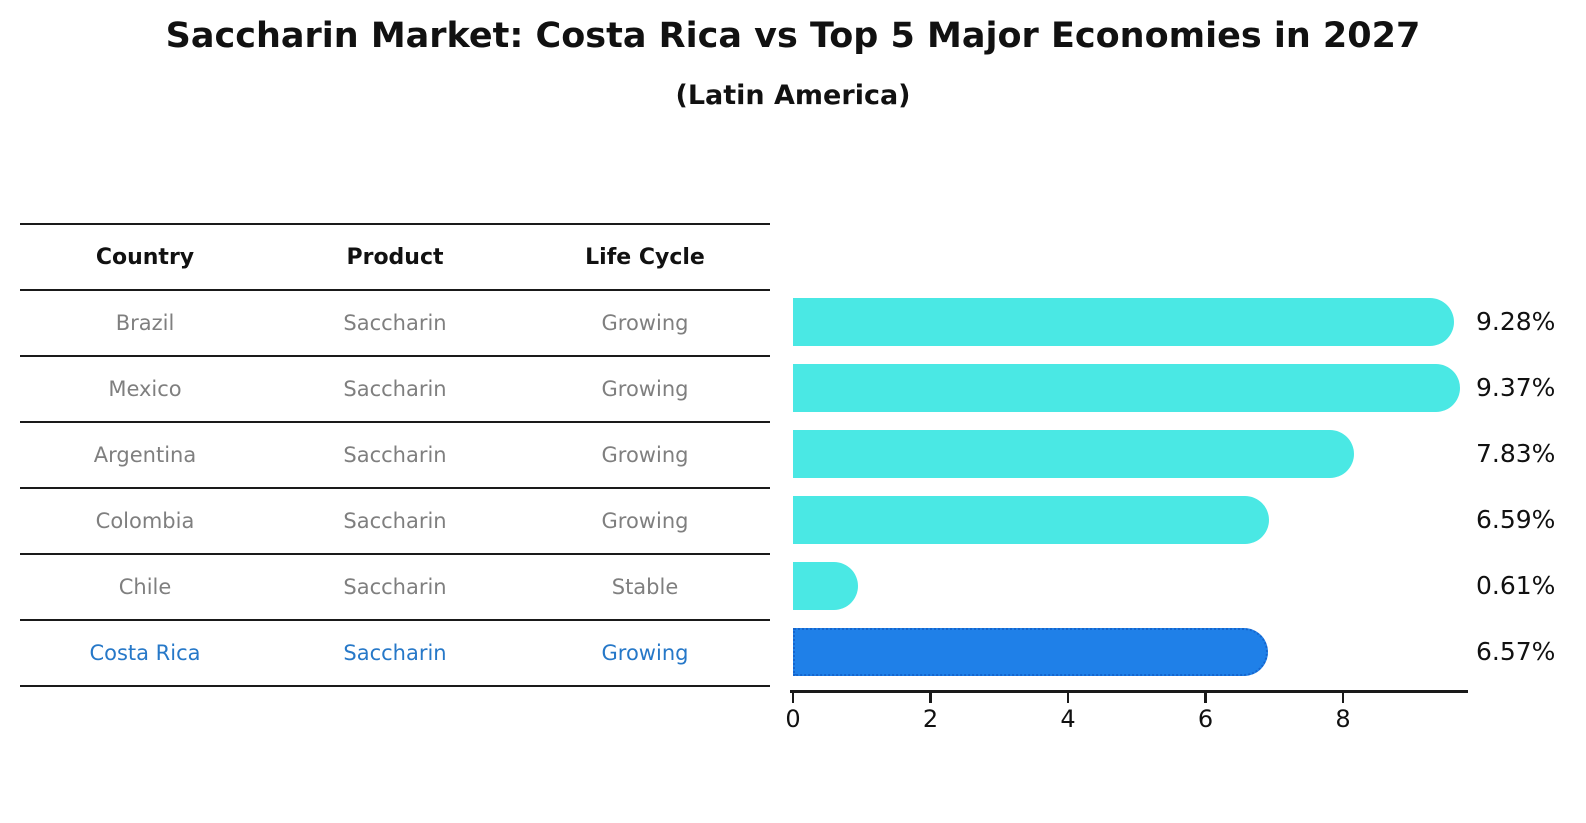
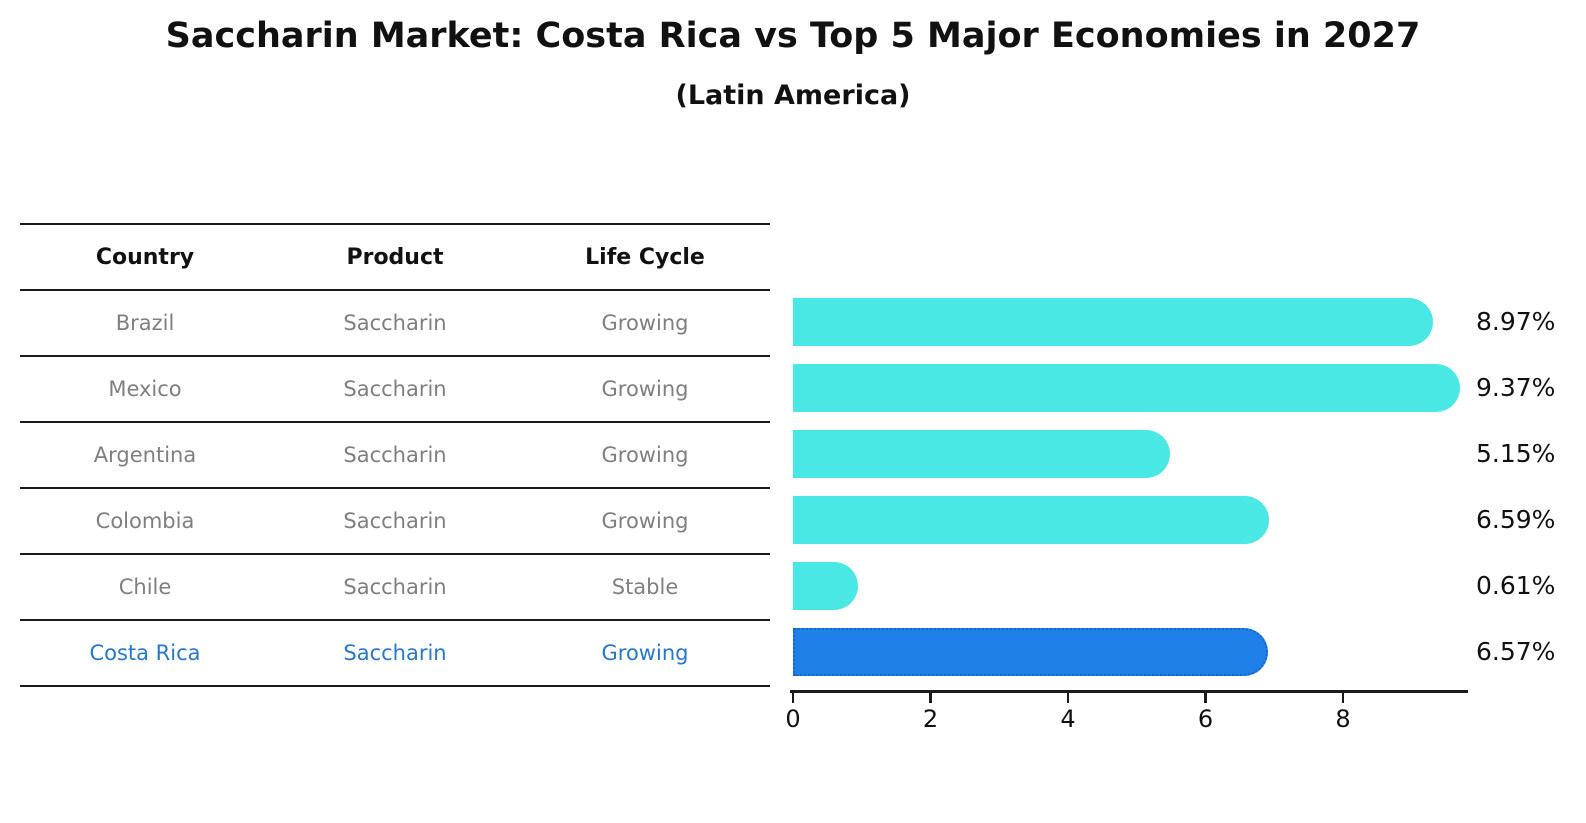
Brazil: 9.28% -> 8.97%
Argentina: 7.83% -> 5.15%
